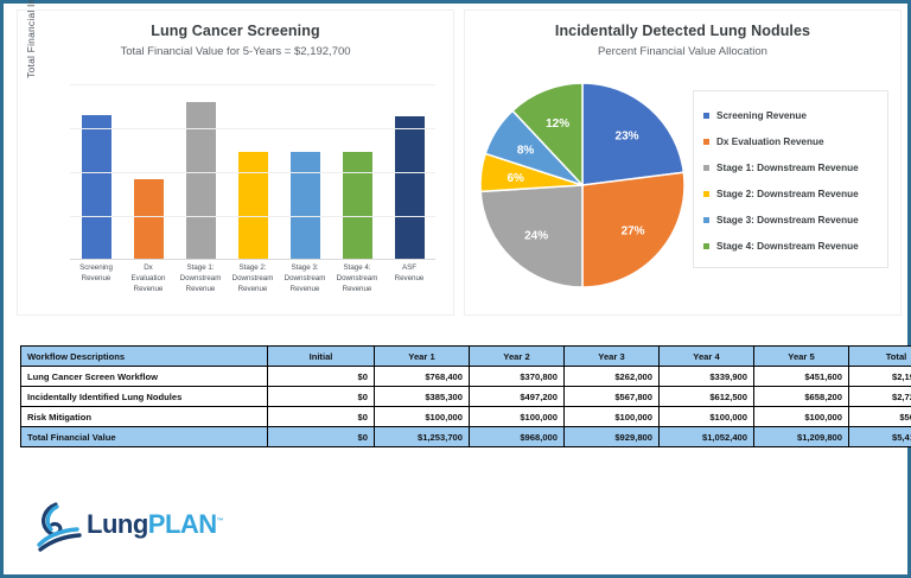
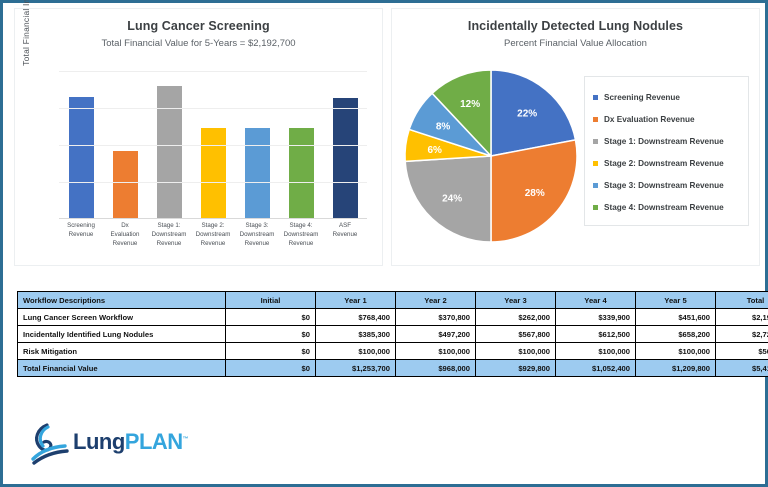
Incidentally Detected Lung Nodules/Screening Revenue: 23% -> 22%
Incidentally Detected Lung Nodules/Dx Evaluation Revenue: 27% -> 28%
